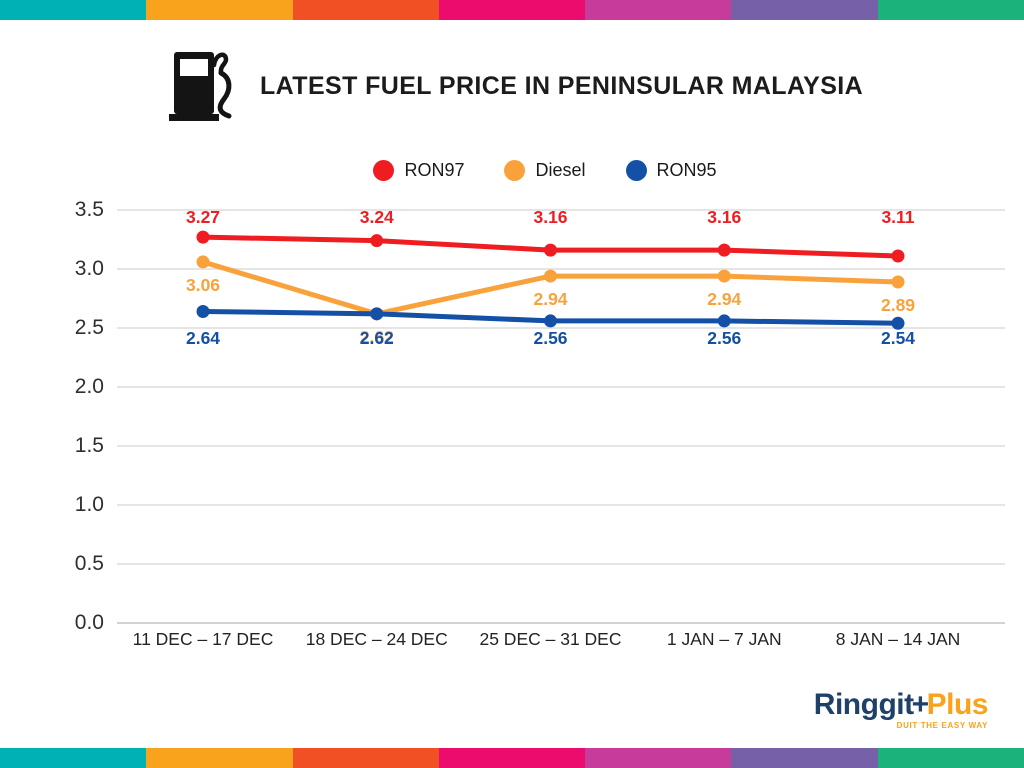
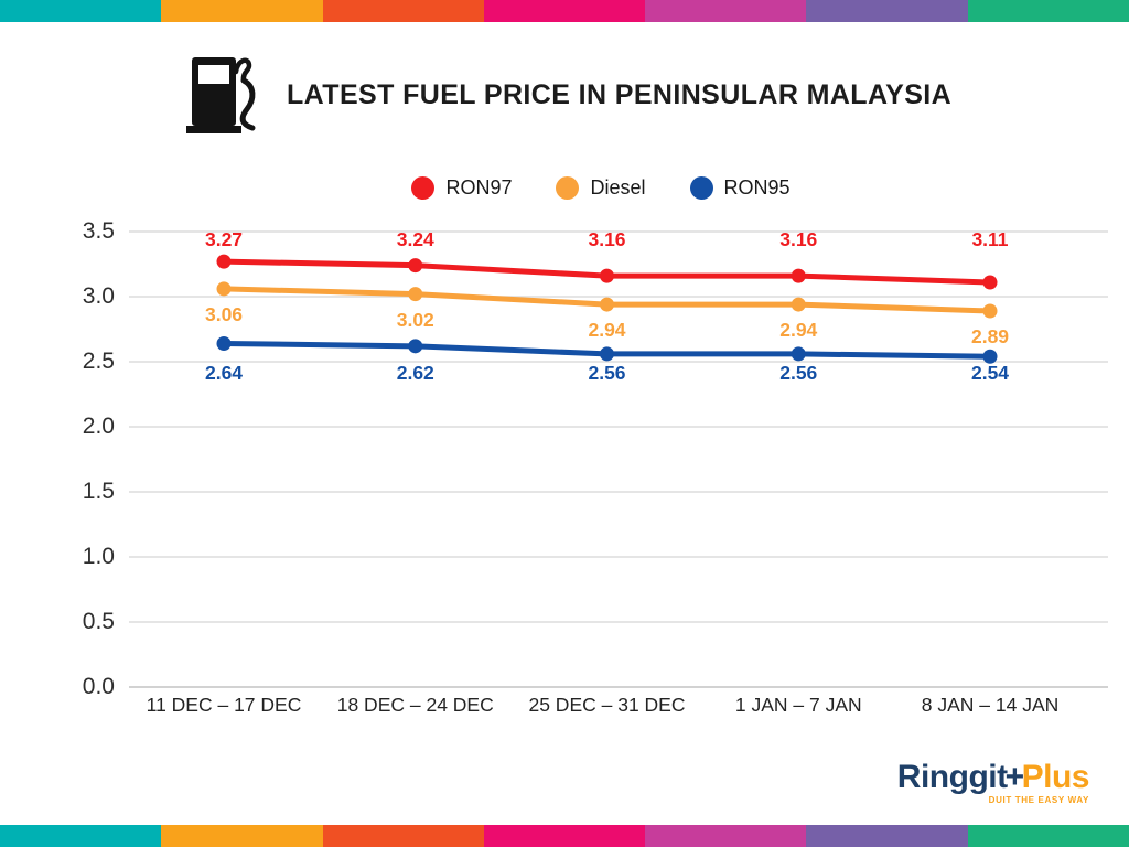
Diesel/18 DEC – 24 DEC: 2.62 -> 3.02
